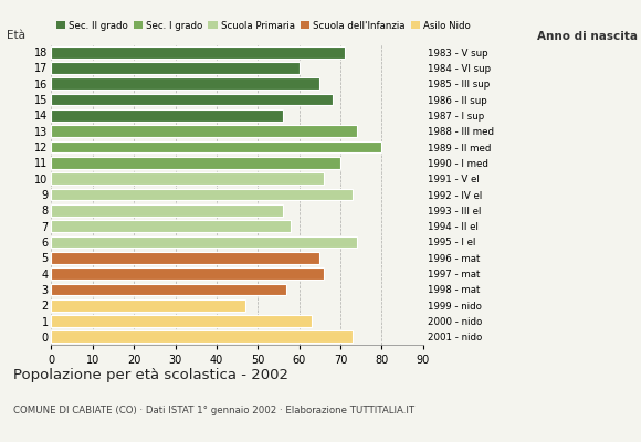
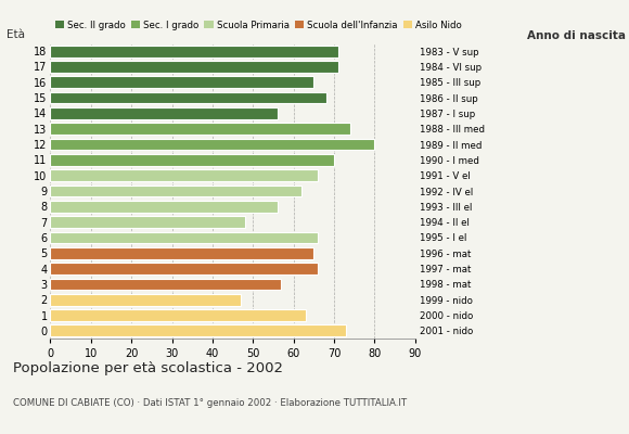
17: 60 -> 71
9: 73 -> 62
7: 58 -> 48
6: 74 -> 66
